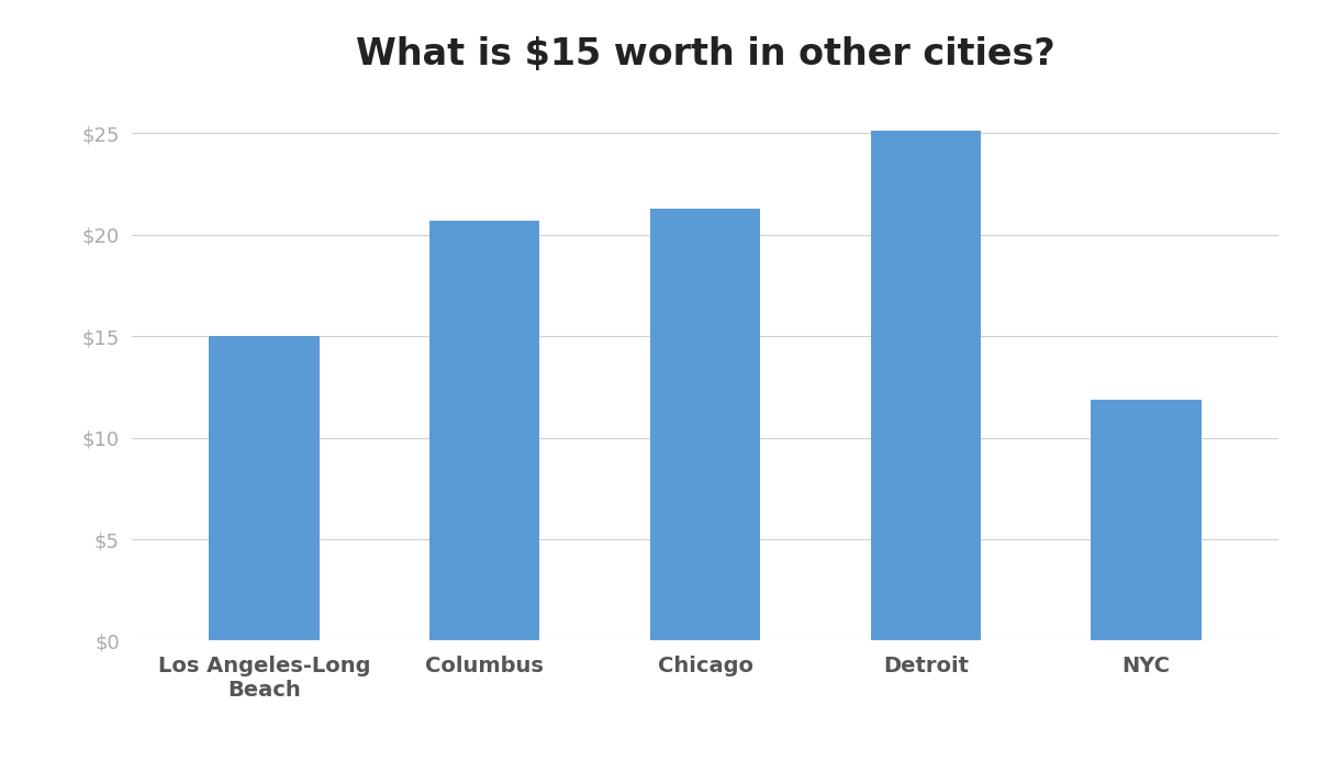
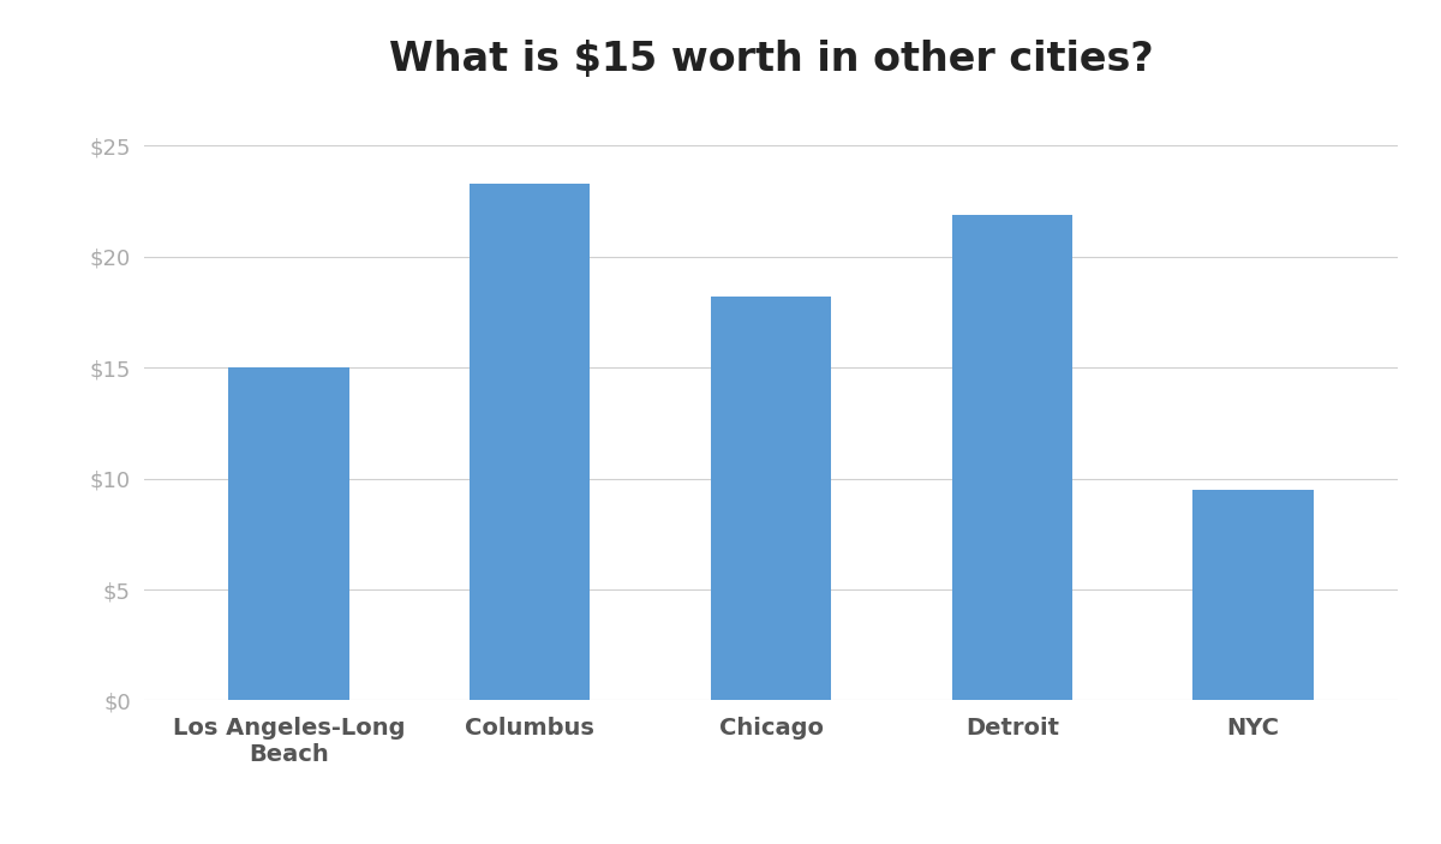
Columbus: $20.7 -> $23.3
Chicago: $21.3 -> $18.2
Detroit: $25.1 -> $21.9
NYC: $11.9 -> $9.5
